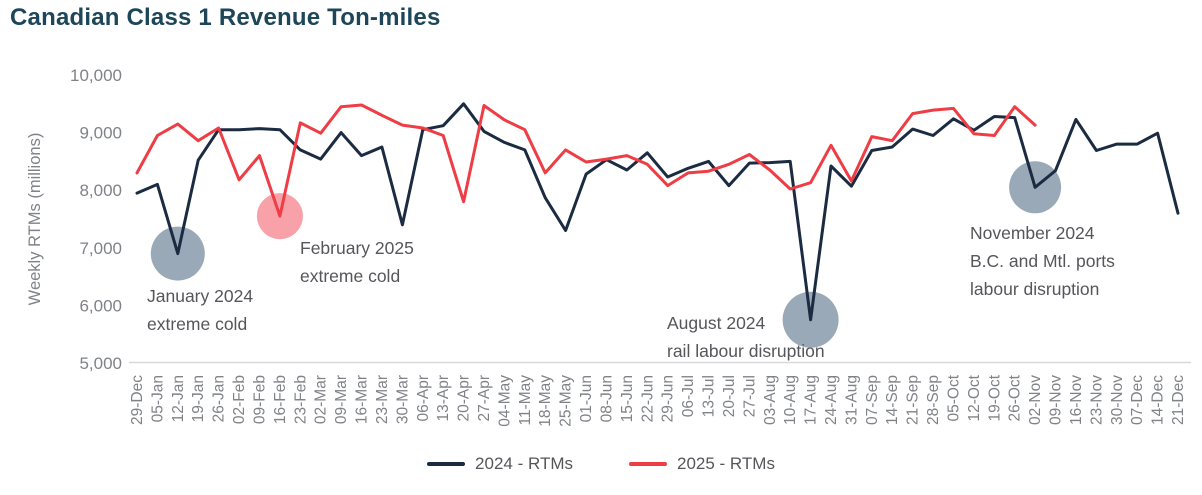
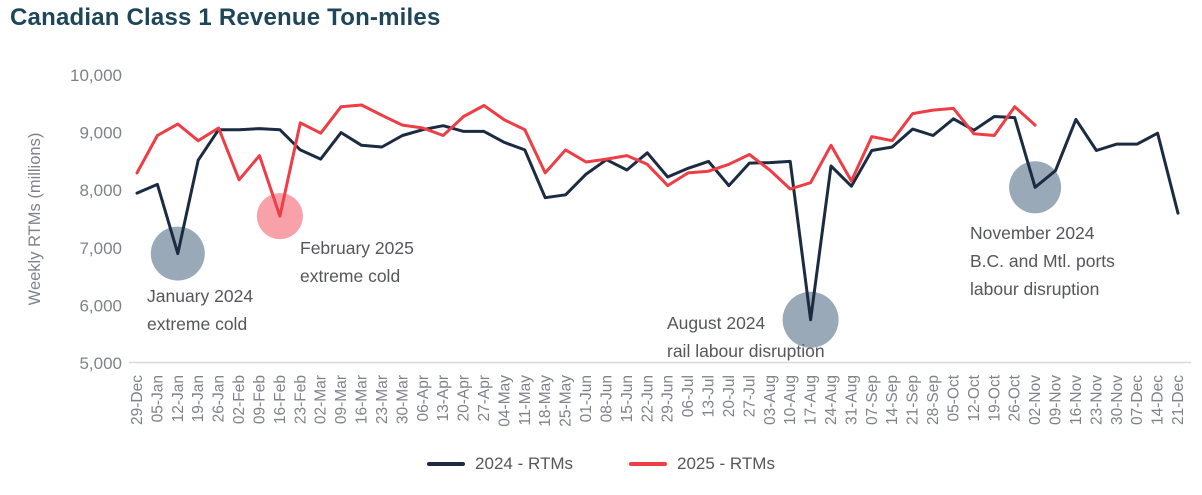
2024 - RTMs/16-Mar: 8600 -> 8800
2024 - RTMs/30-Mar: 7400 -> 9000
2024 - RTMs/20-Apr: 9500 -> 9000
2025 - RTMs/20-Apr: 7800 -> 9300
2024 - RTMs/25-May: 7300 -> 7900
